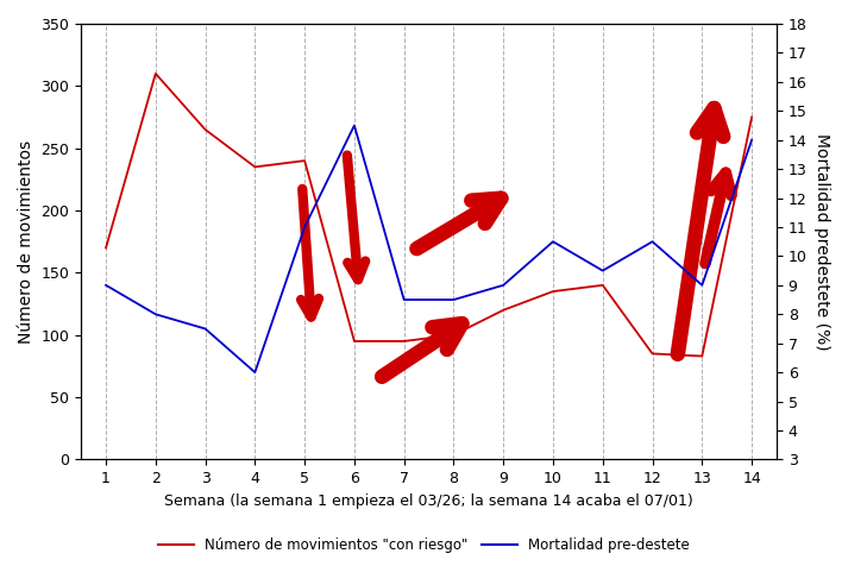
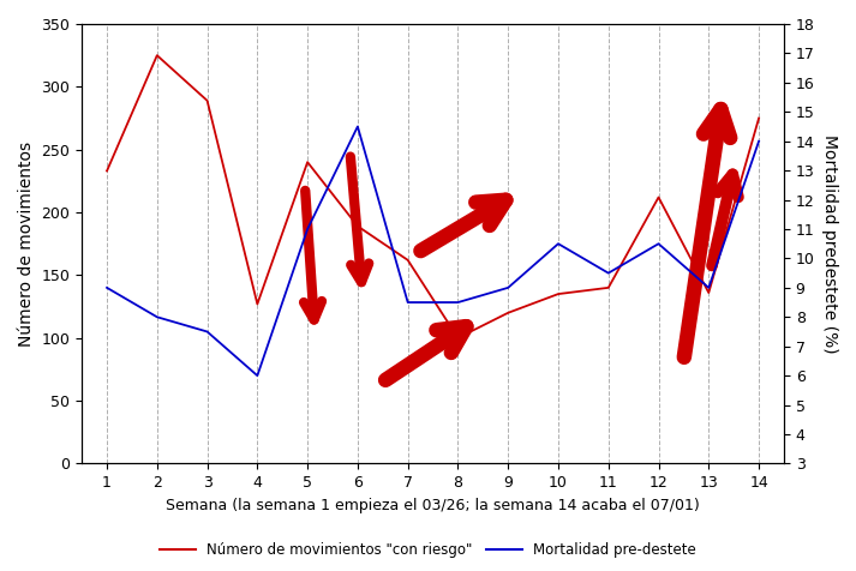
Número de movimientos "con riesgo"/1: 170 -> 233
Número de movimientos "con riesgo"/2: 310 -> 325
Número de movimientos "con riesgo"/3: 265 -> 289
Número de movimientos "con riesgo"/4: 235 -> 127
Número de movimientos "con riesgo"/6: 95 -> 189
Número de movimientos "con riesgo"/7: 95 -> 162
Número de movimientos "con riesgo"/12: 85 -> 212
Número de movimientos "con riesgo"/13: 83 -> 136
